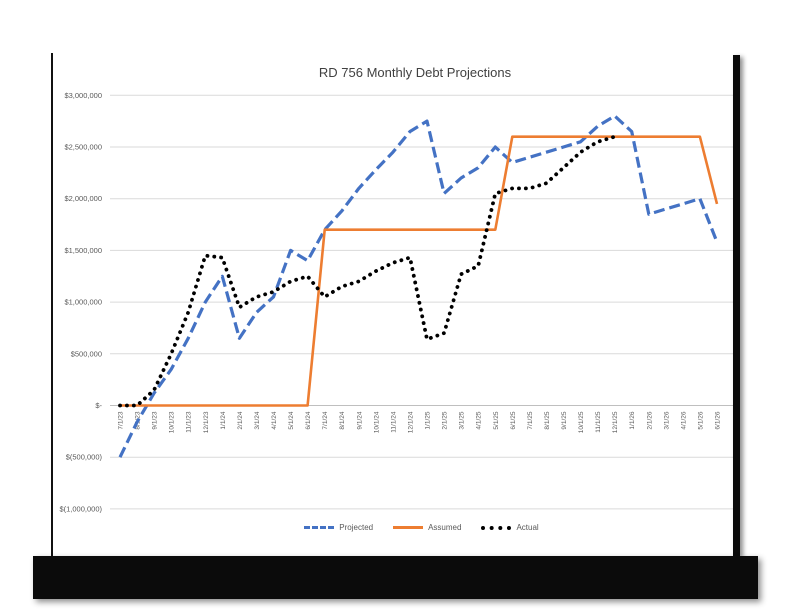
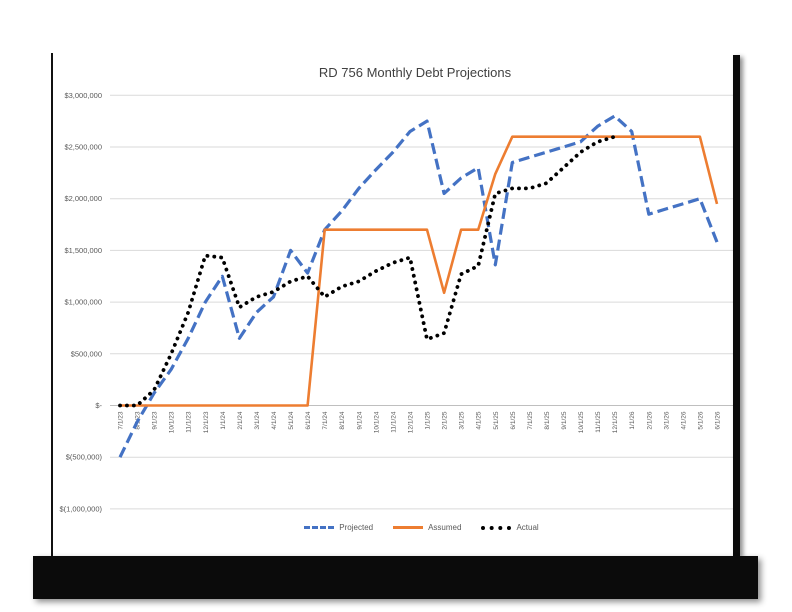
Projected/6/1/24: $1400000 -> $1280000
Assumed/2/1/25: $1700000 -> $1090000
Projected/5/1/25: $2500000 -> $1360000
Assumed/5/1/25: $1700000 -> $2240000
